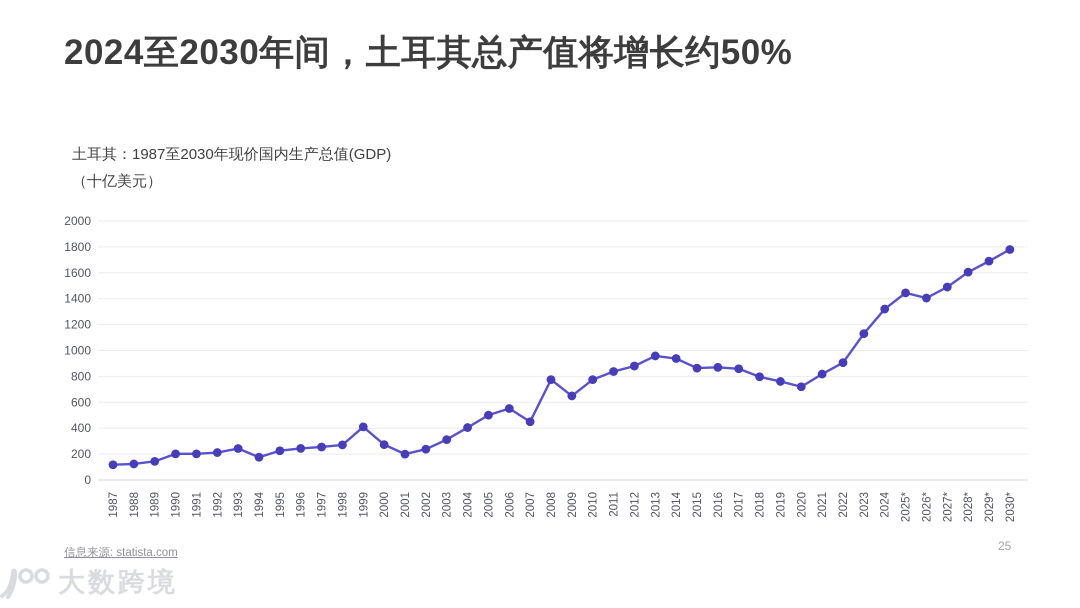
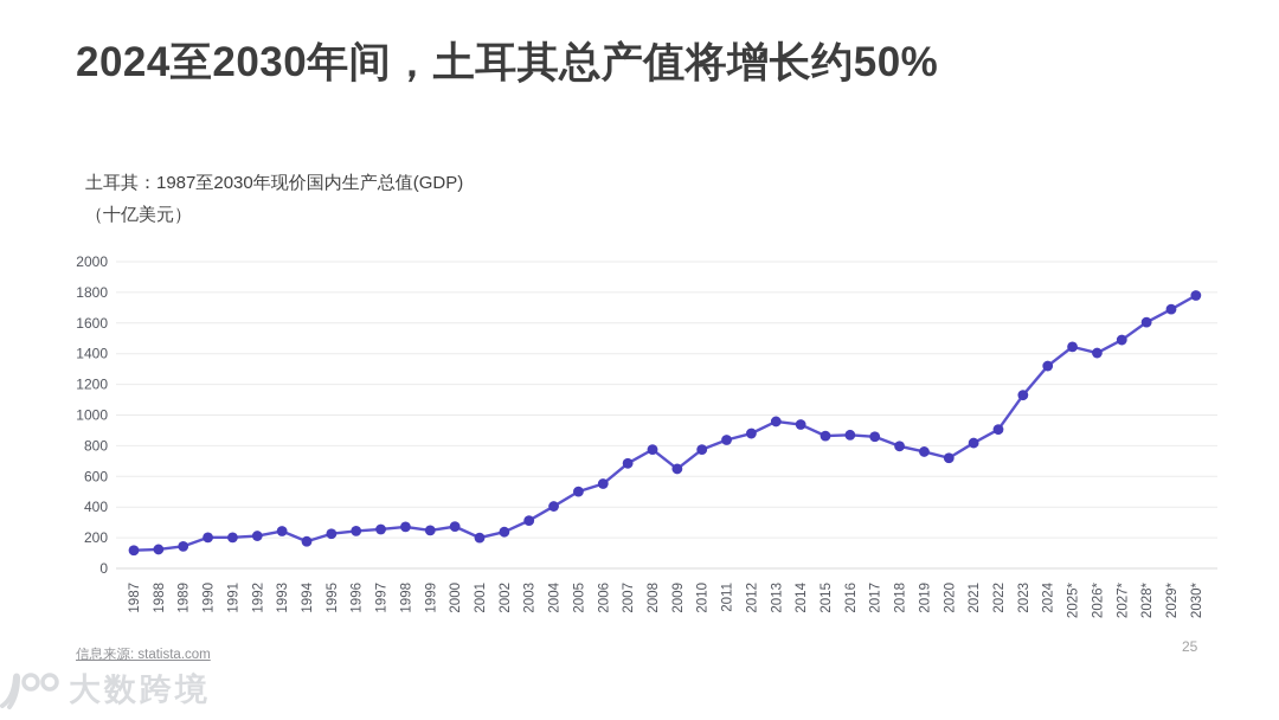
1999: 410 -> 250
2007: 450 -> 680
